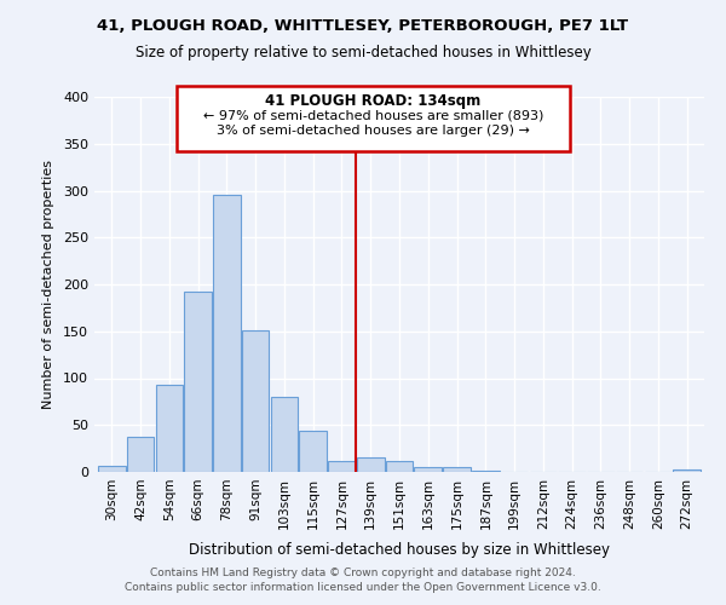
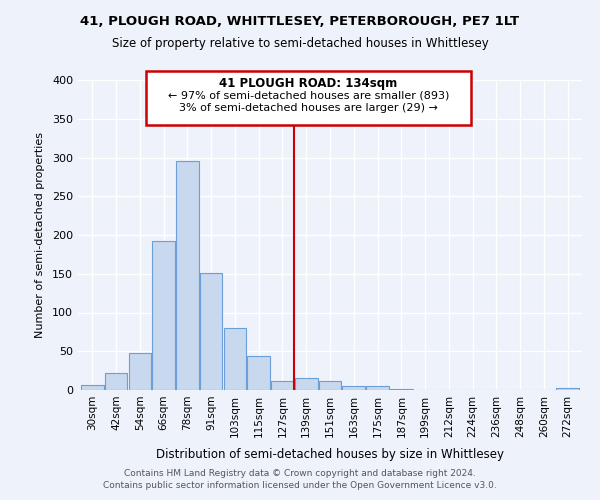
42sqm: 37 -> 22
54sqm: 93 -> 48
